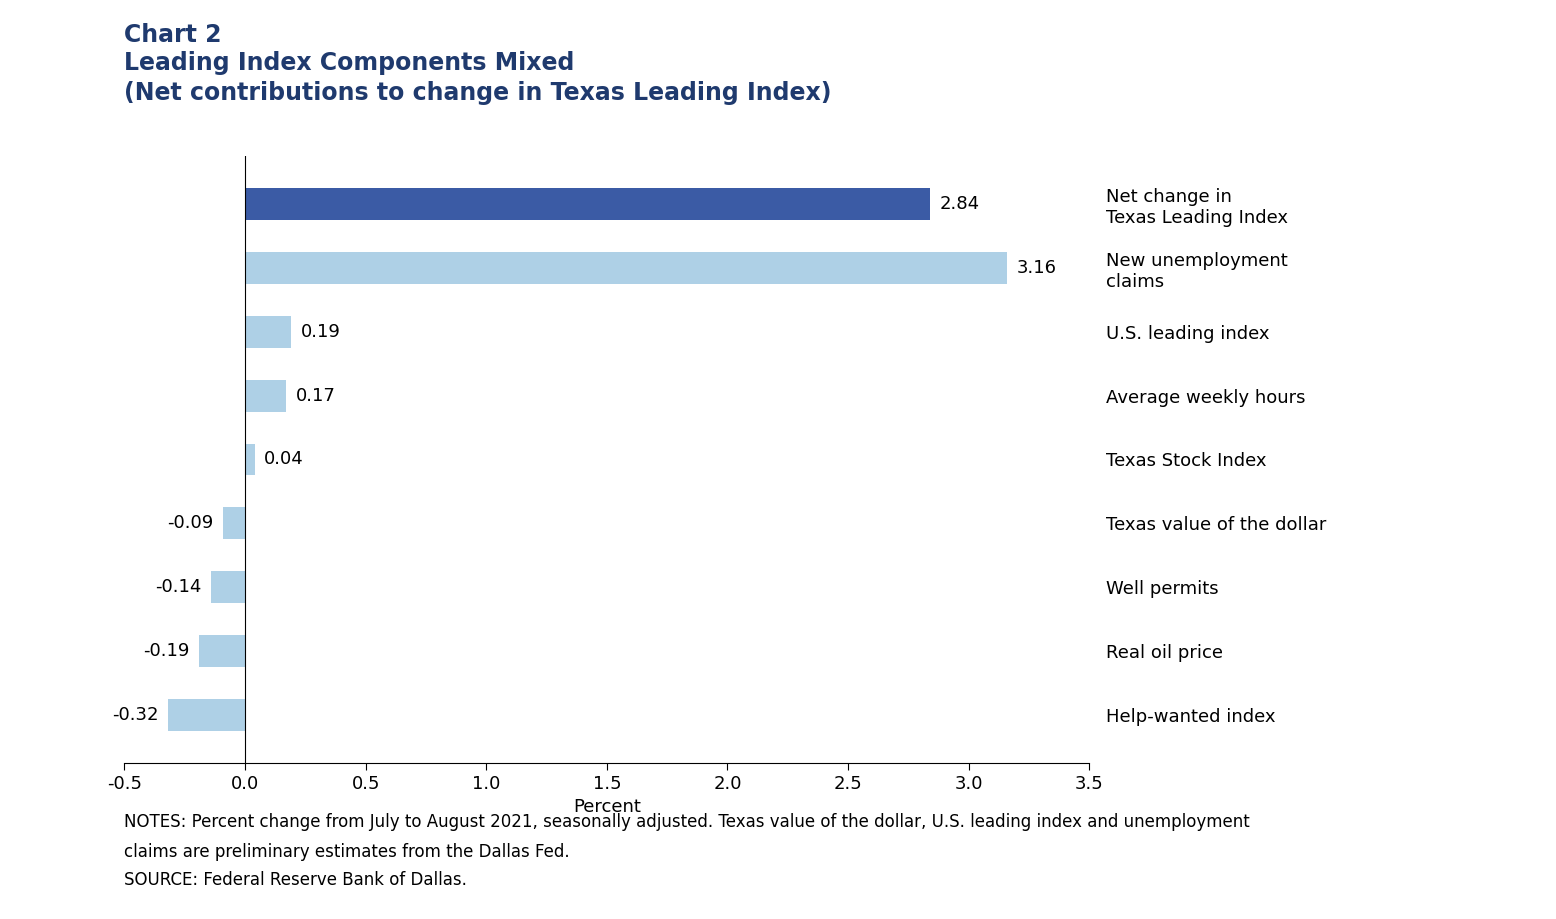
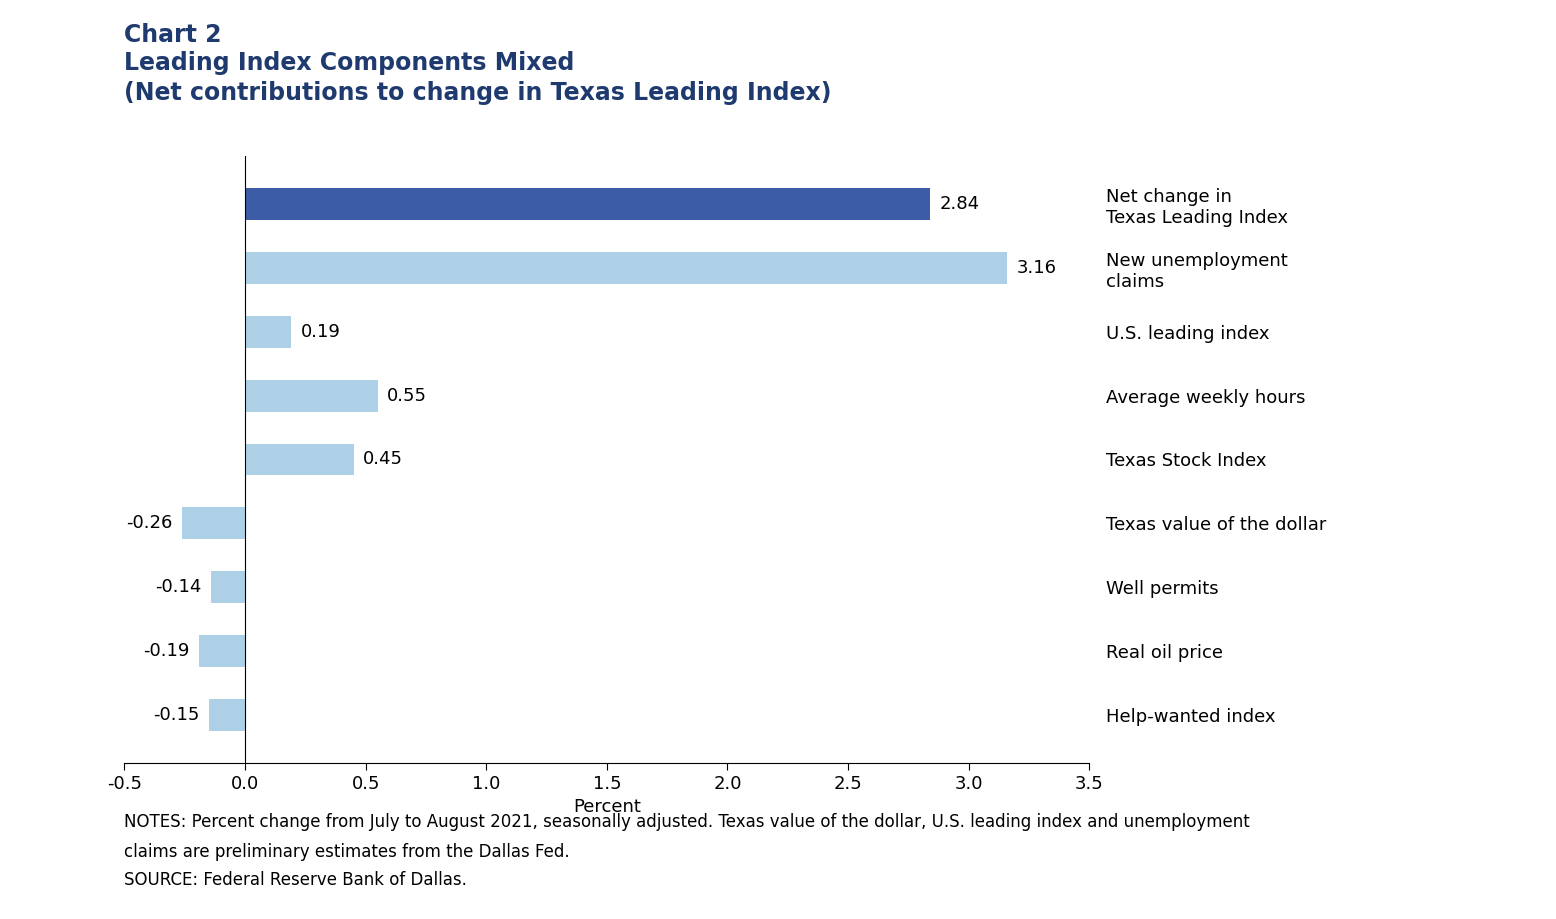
Average weekly hours: 0.17 -> 0.55
Texas Stock Index: 0.04 -> 0.45
Texas value of the dollar: -0.09 -> -0.26
Help-wanted index: -0.32 -> -0.15
